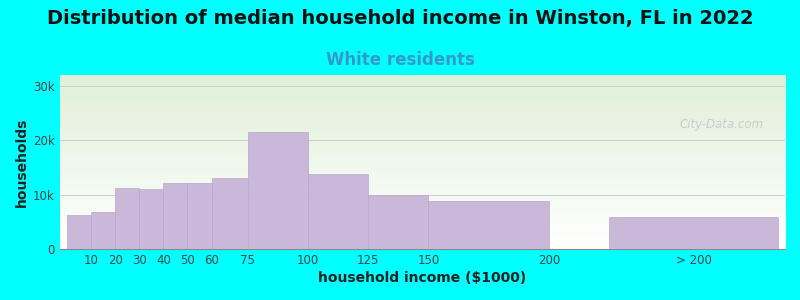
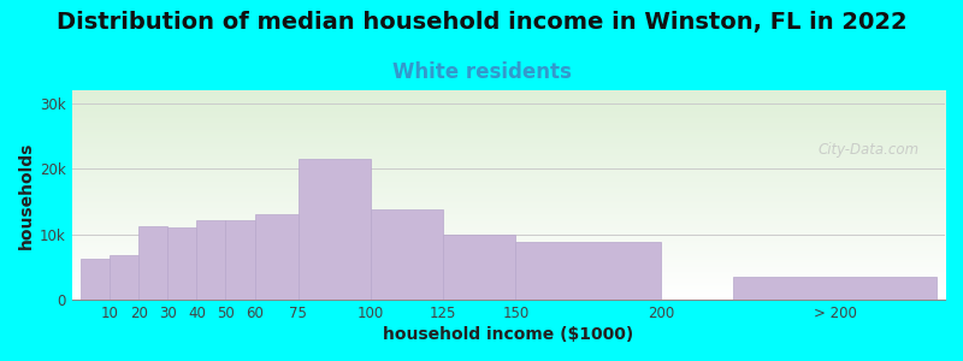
> 200: 5.8k -> 3.4k
